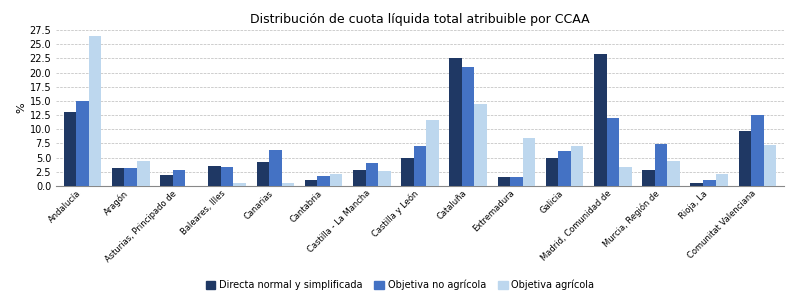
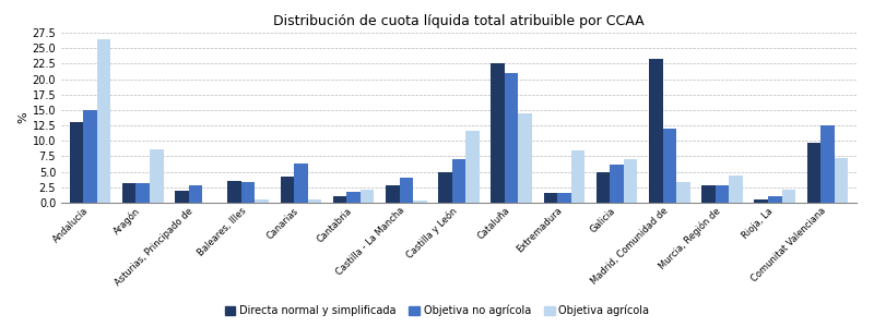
Objetiva agrícola/Aragón: 4.4 -> 8.6
Objetiva agrícola/Castilla - La Mancha: 2.6 -> 0.4
Objetiva no agrícola/Murcia, Región de: 7.4 -> 2.8
